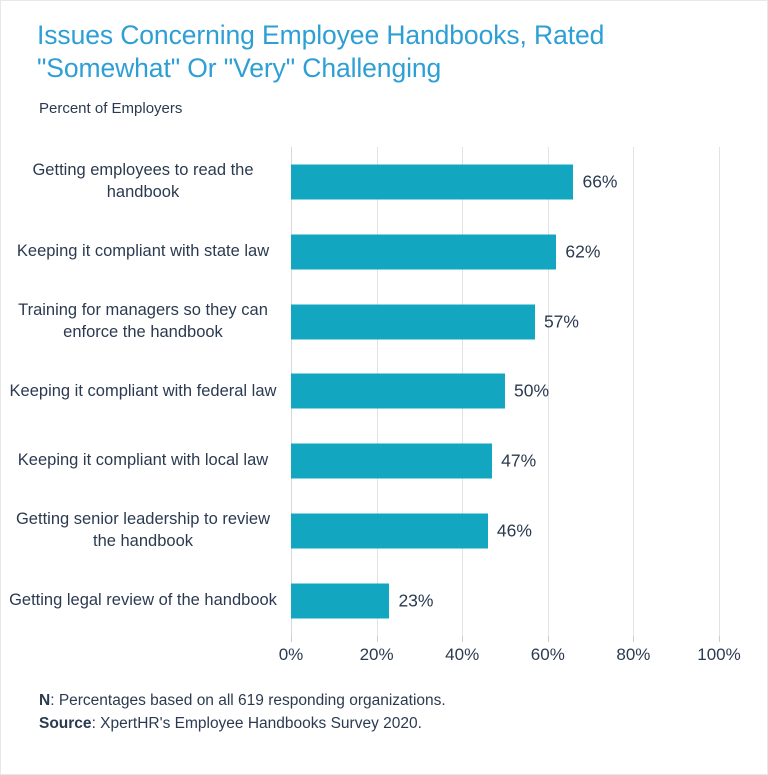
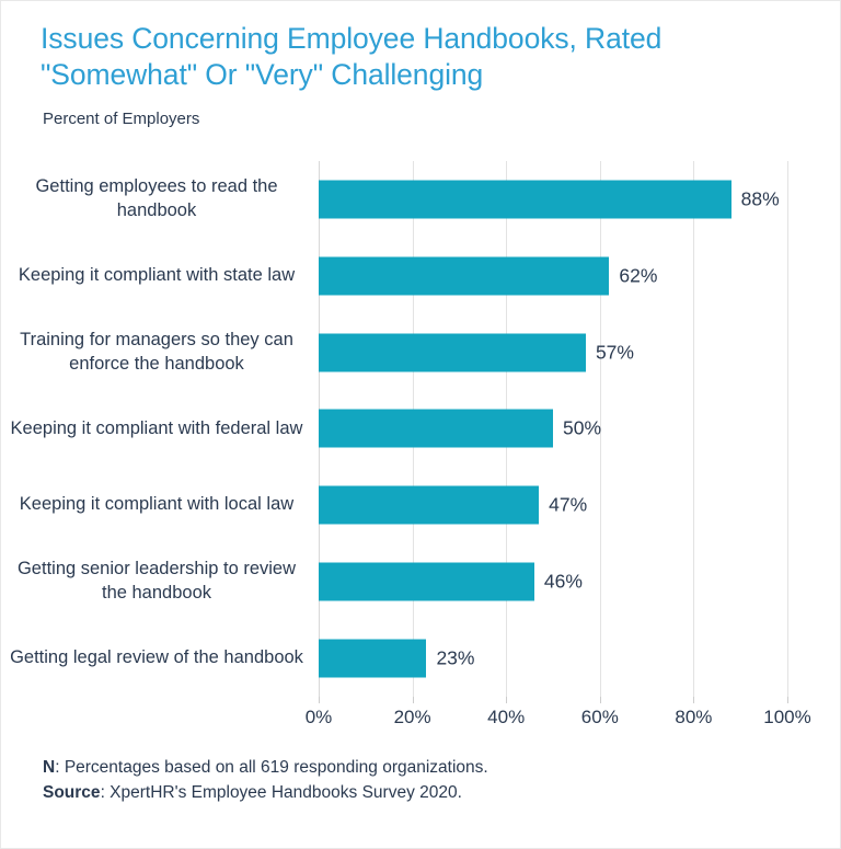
Getting employees to read the handbook: 66% -> 88%
